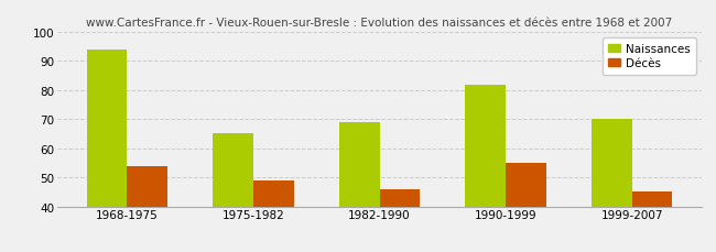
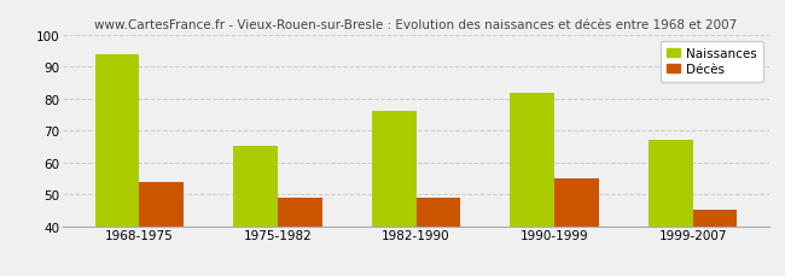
Naissances/1982-1990: 69 -> 76
Décès/1982-1990: 46 -> 49
Naissances/1999-2007: 70 -> 67
